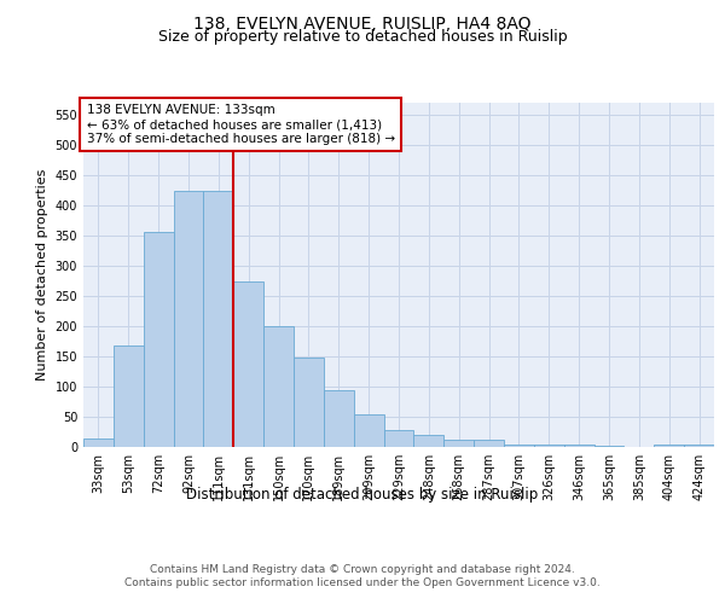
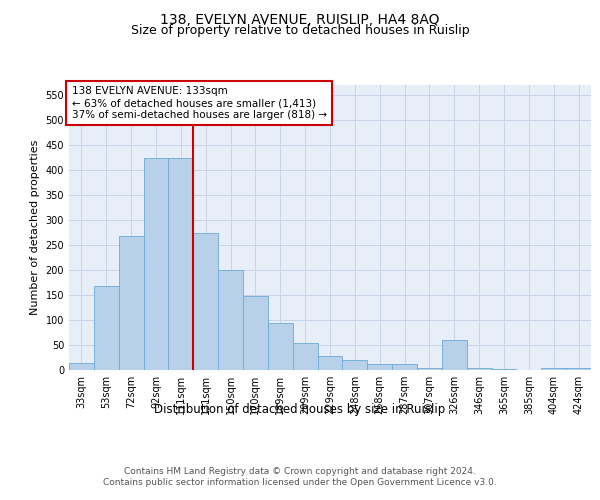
72sqm: 357 -> 268
326sqm: 5 -> 60
